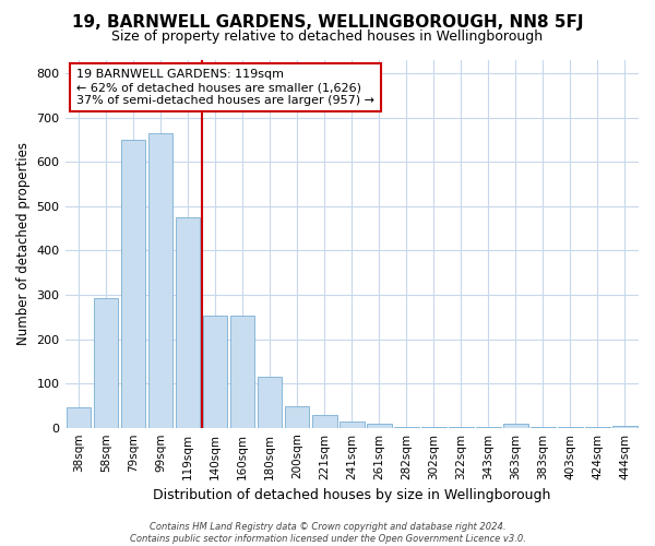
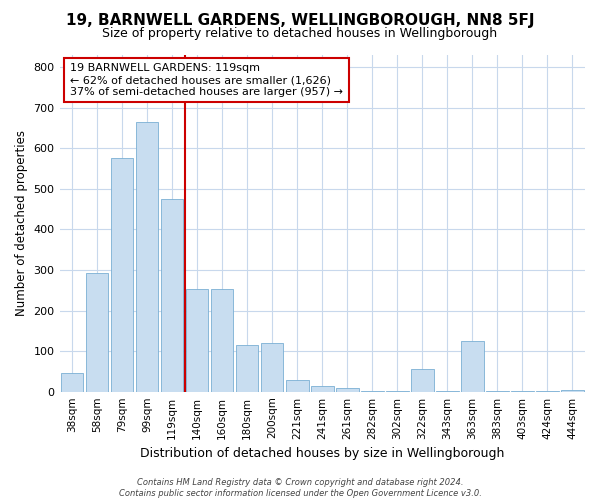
79sqm: 650 -> 575
200sqm: 48 -> 120
322sqm: 2 -> 55
363sqm: 8 -> 125
